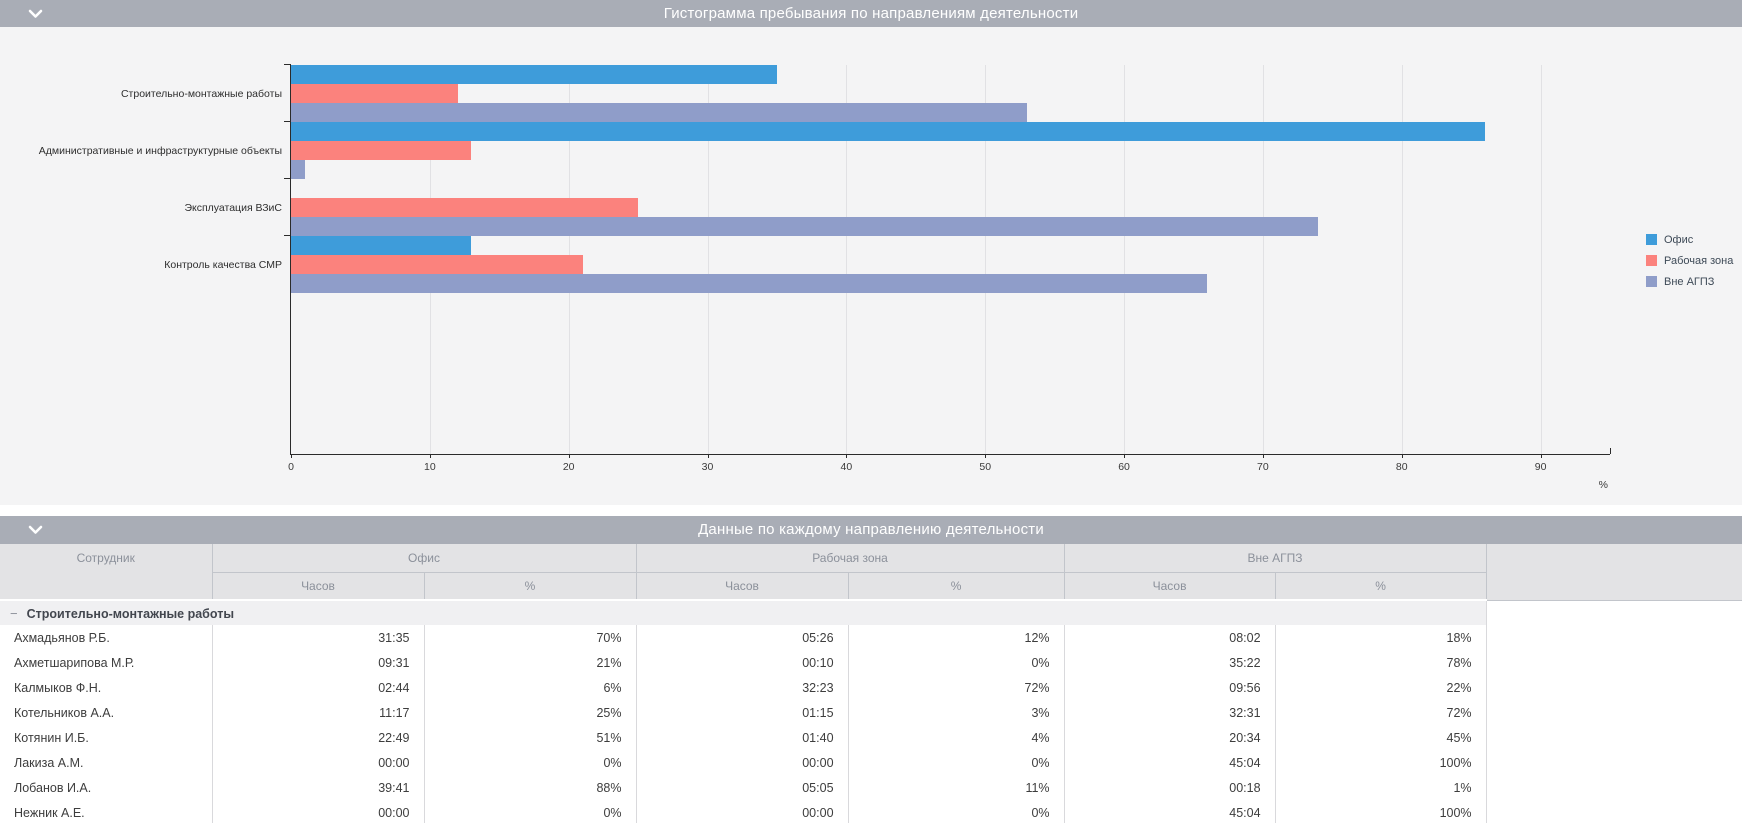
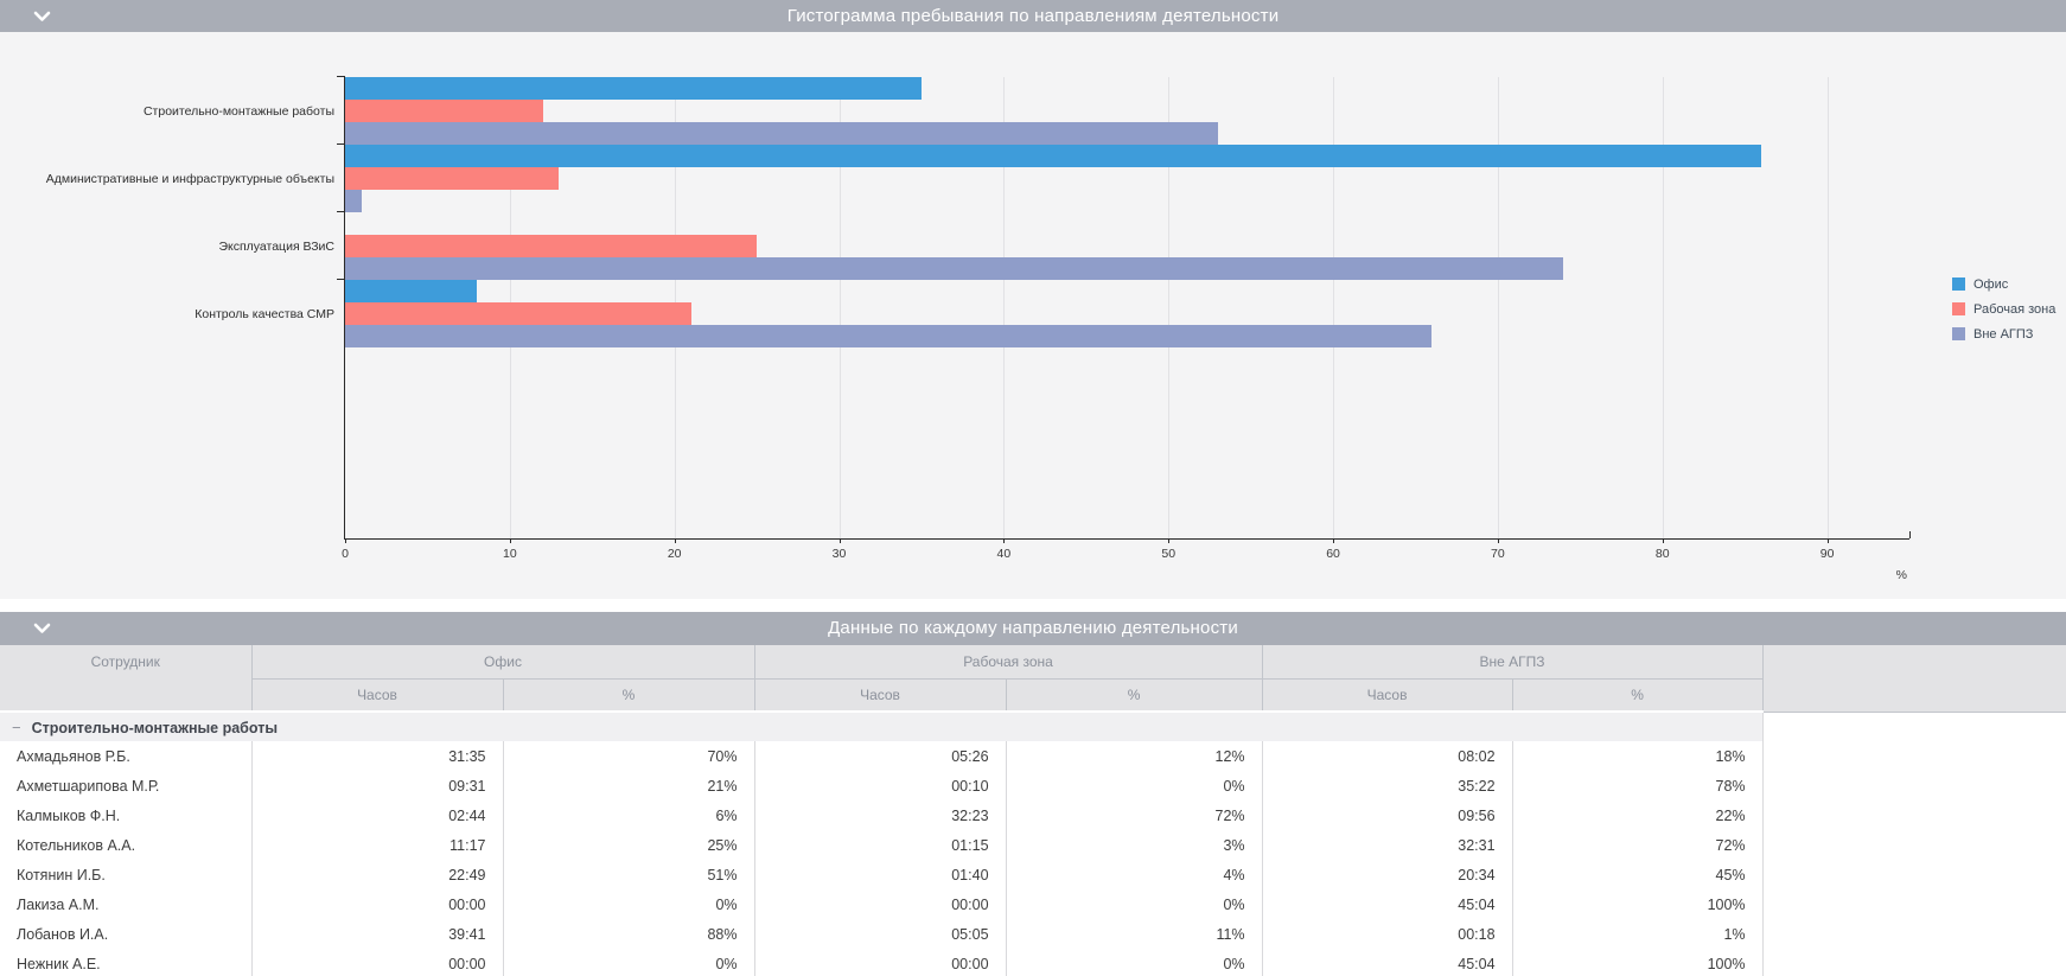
Офис/Контроль качества СМР: 13 -> 8
